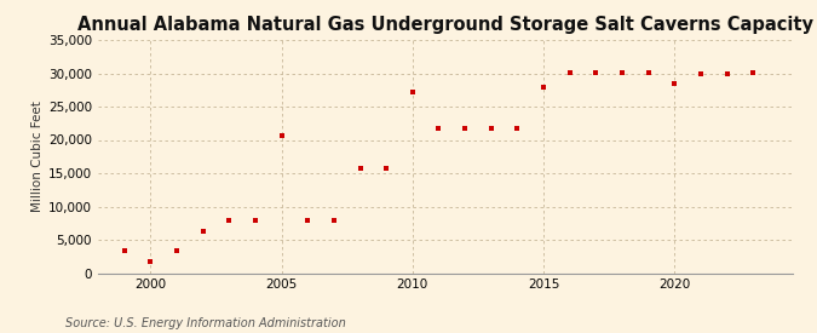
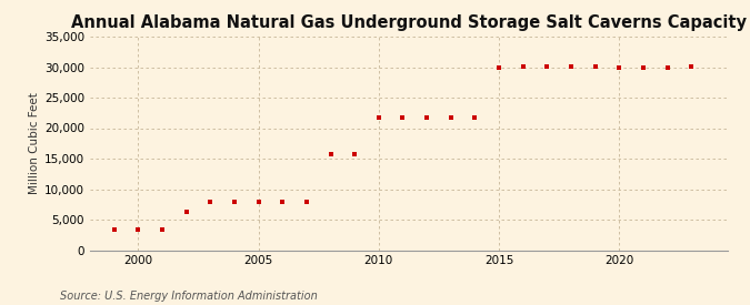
2000: 1,800 -> 3,300
2005: 20,600 -> 8,000
2010: 27,200 -> 21,700
2015: 28,000 -> 30,000
2020: 28,400 -> 30,000
